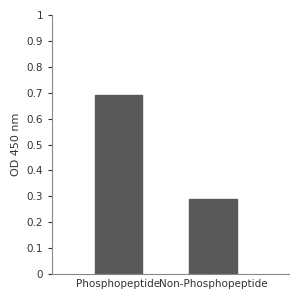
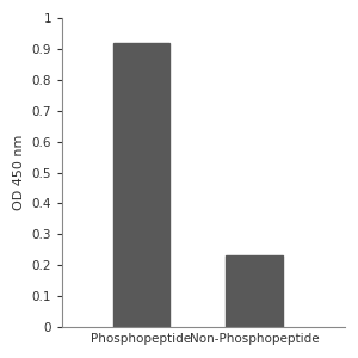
Phosphopeptide: 0.69 -> 0.92
Non-Phosphopeptide: 0.29 -> 0.23
